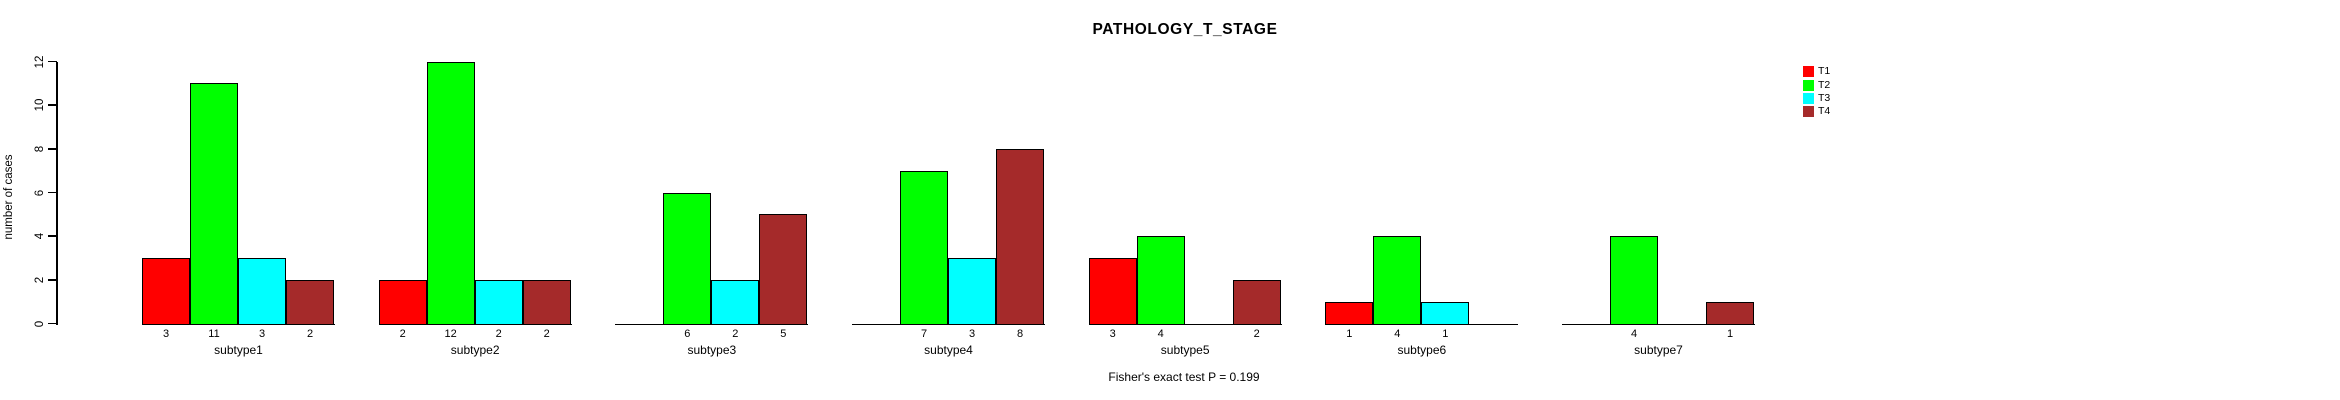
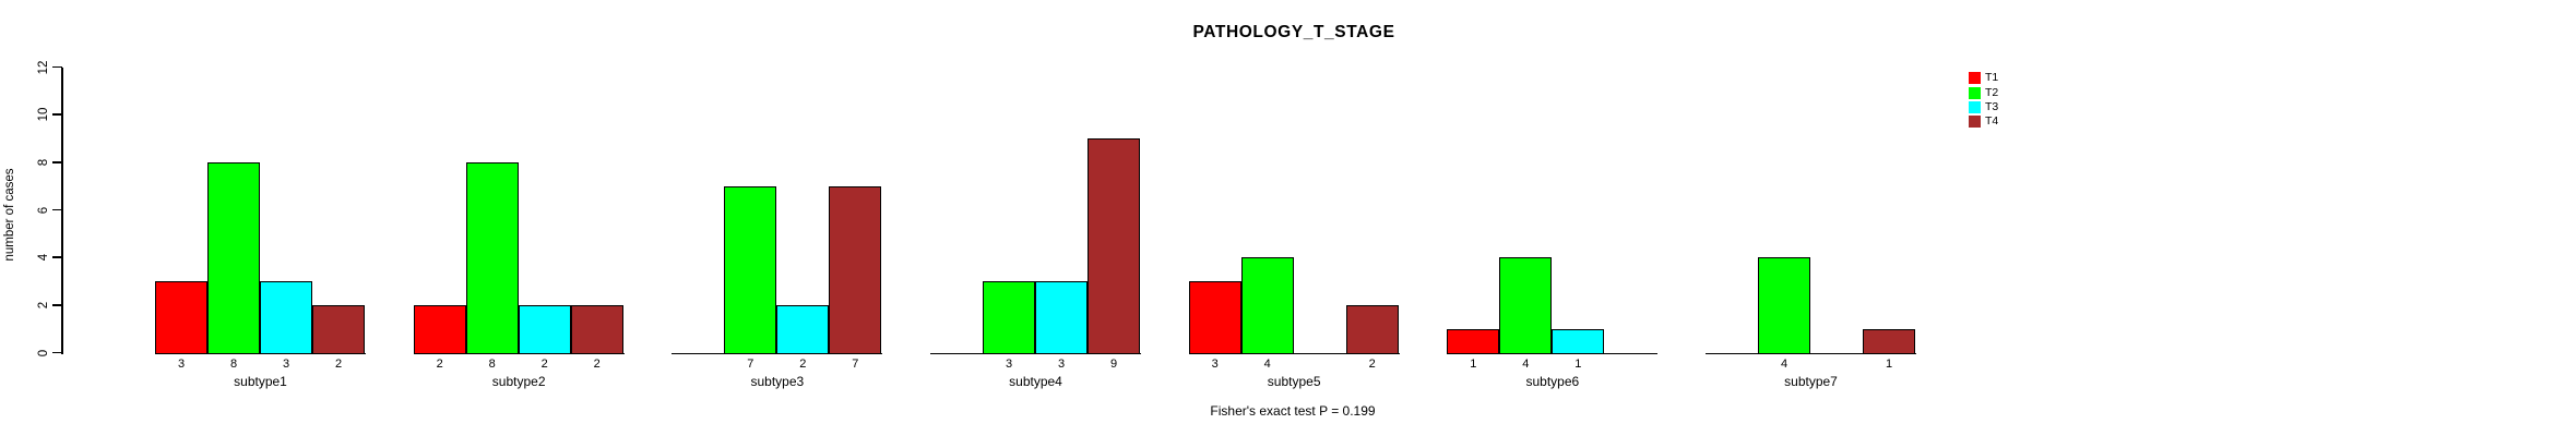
T2/subtype1: 11 -> 8
T2/subtype2: 12 -> 8
T2/subtype3: 6 -> 7
T4/subtype3: 5 -> 7
T2/subtype4: 7 -> 3
T4/subtype4: 8 -> 9
